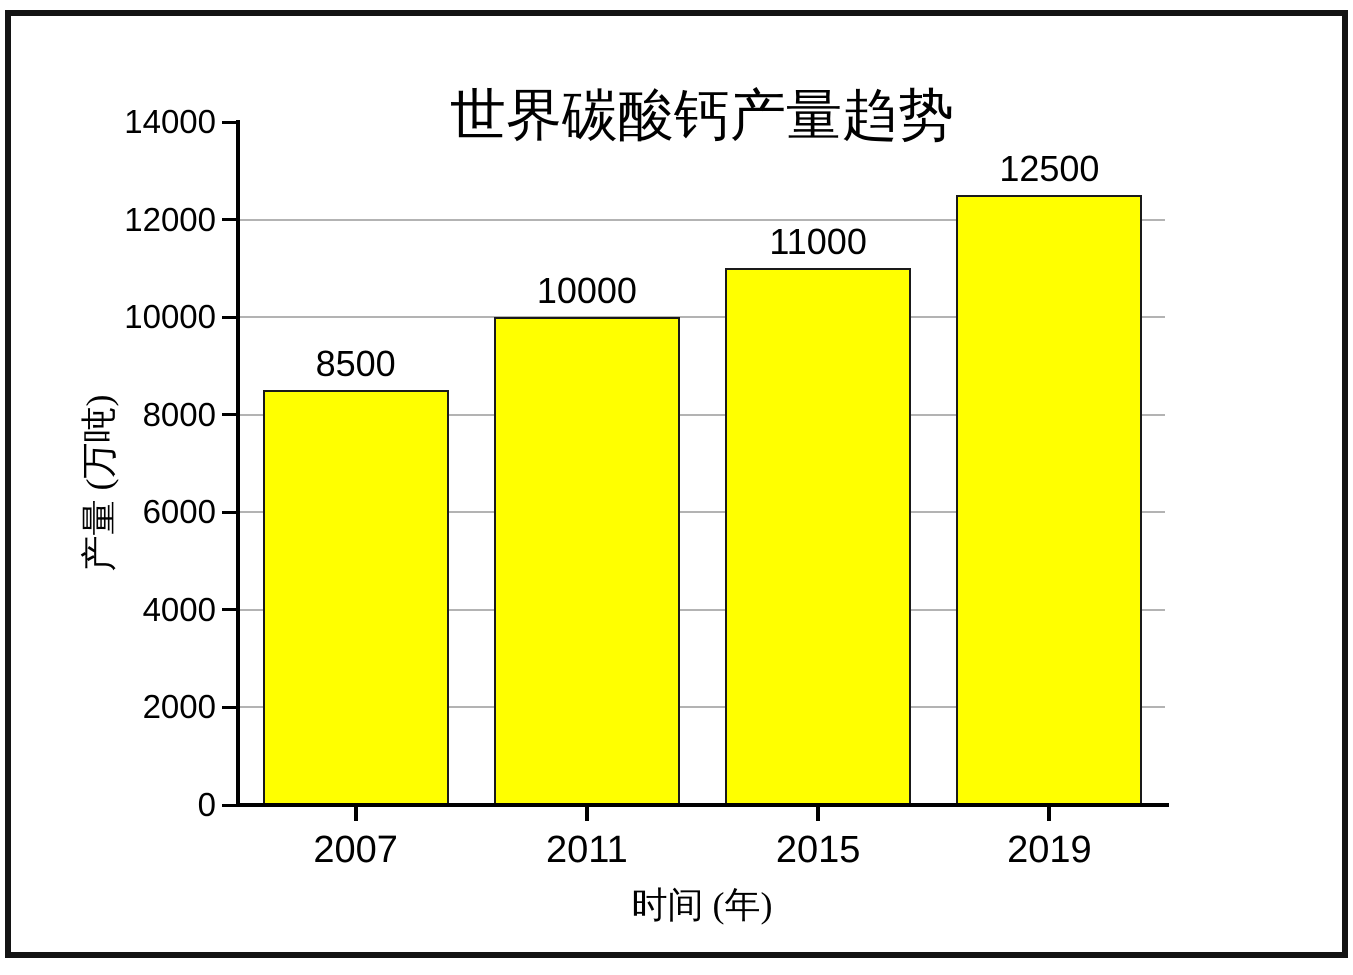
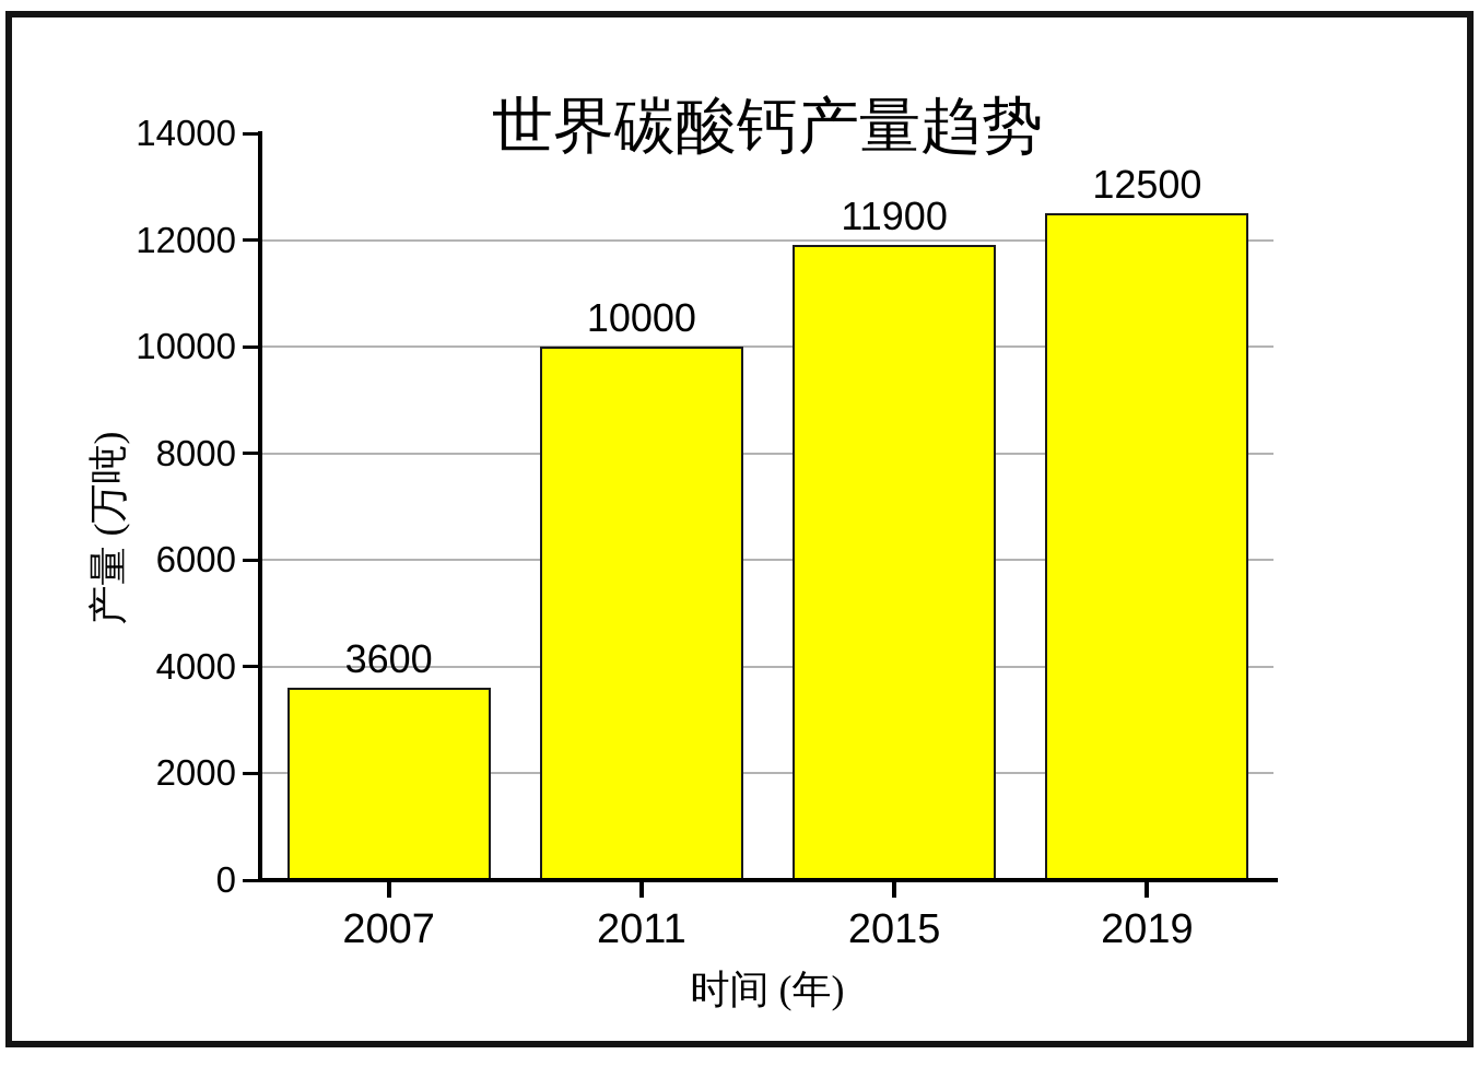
2007: 8500 -> 3600
2015: 11000 -> 11900
